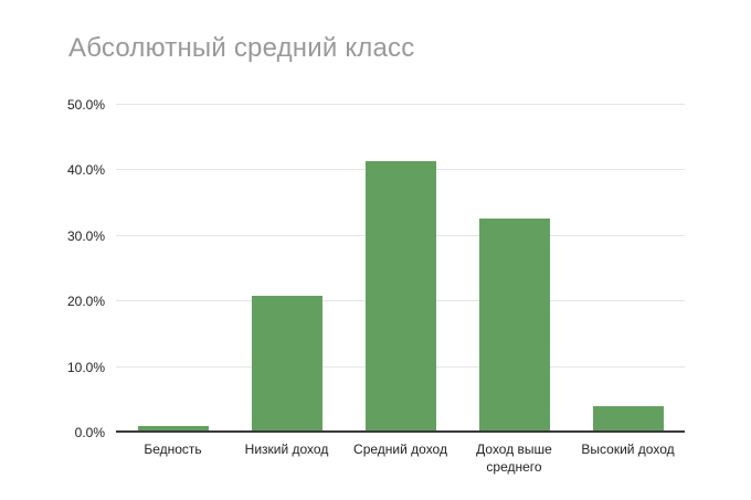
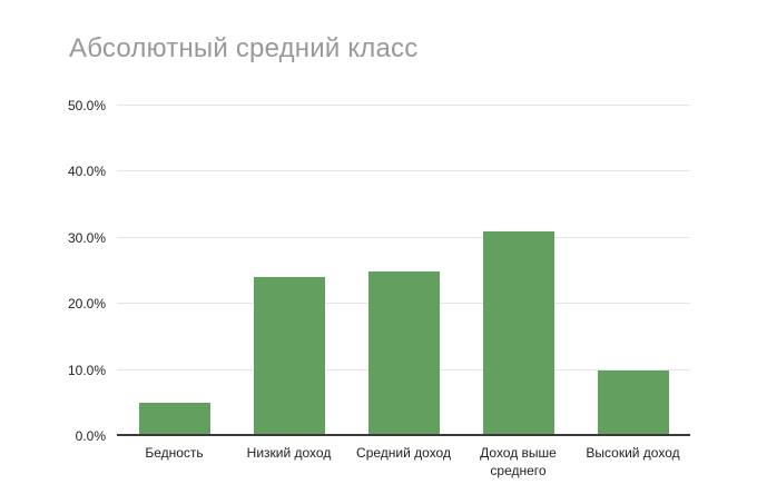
Бедность: 1% -> 5%
Низкий доход: 21% -> 24%
Средний доход: 42% -> 25%
Доход выше среднего: 33% -> 31%
Высокий доход: 4% -> 10%
